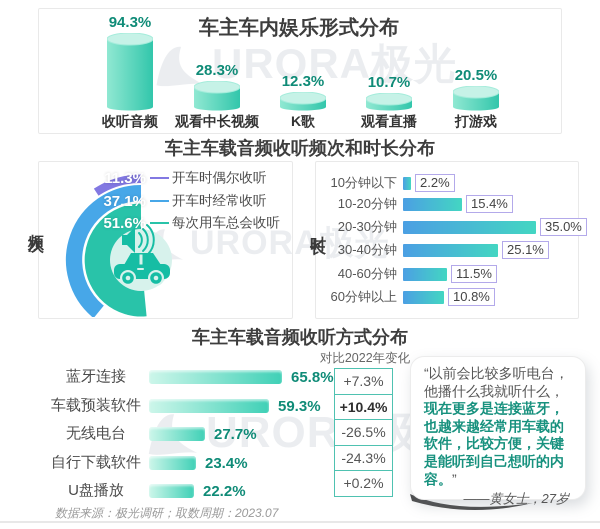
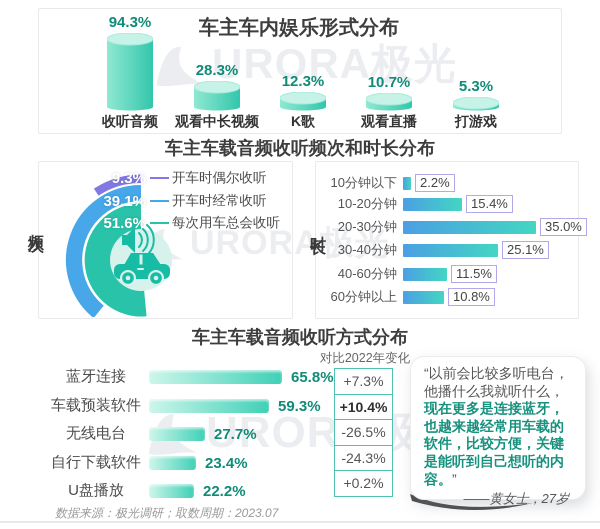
车主车内娱乐形式分布/打游戏: 20.5% -> 5.3%
频次/开车时偶尔收听: 11.3% -> 9.3%
频次/开车时经常收听: 37.1% -> 39.1%
